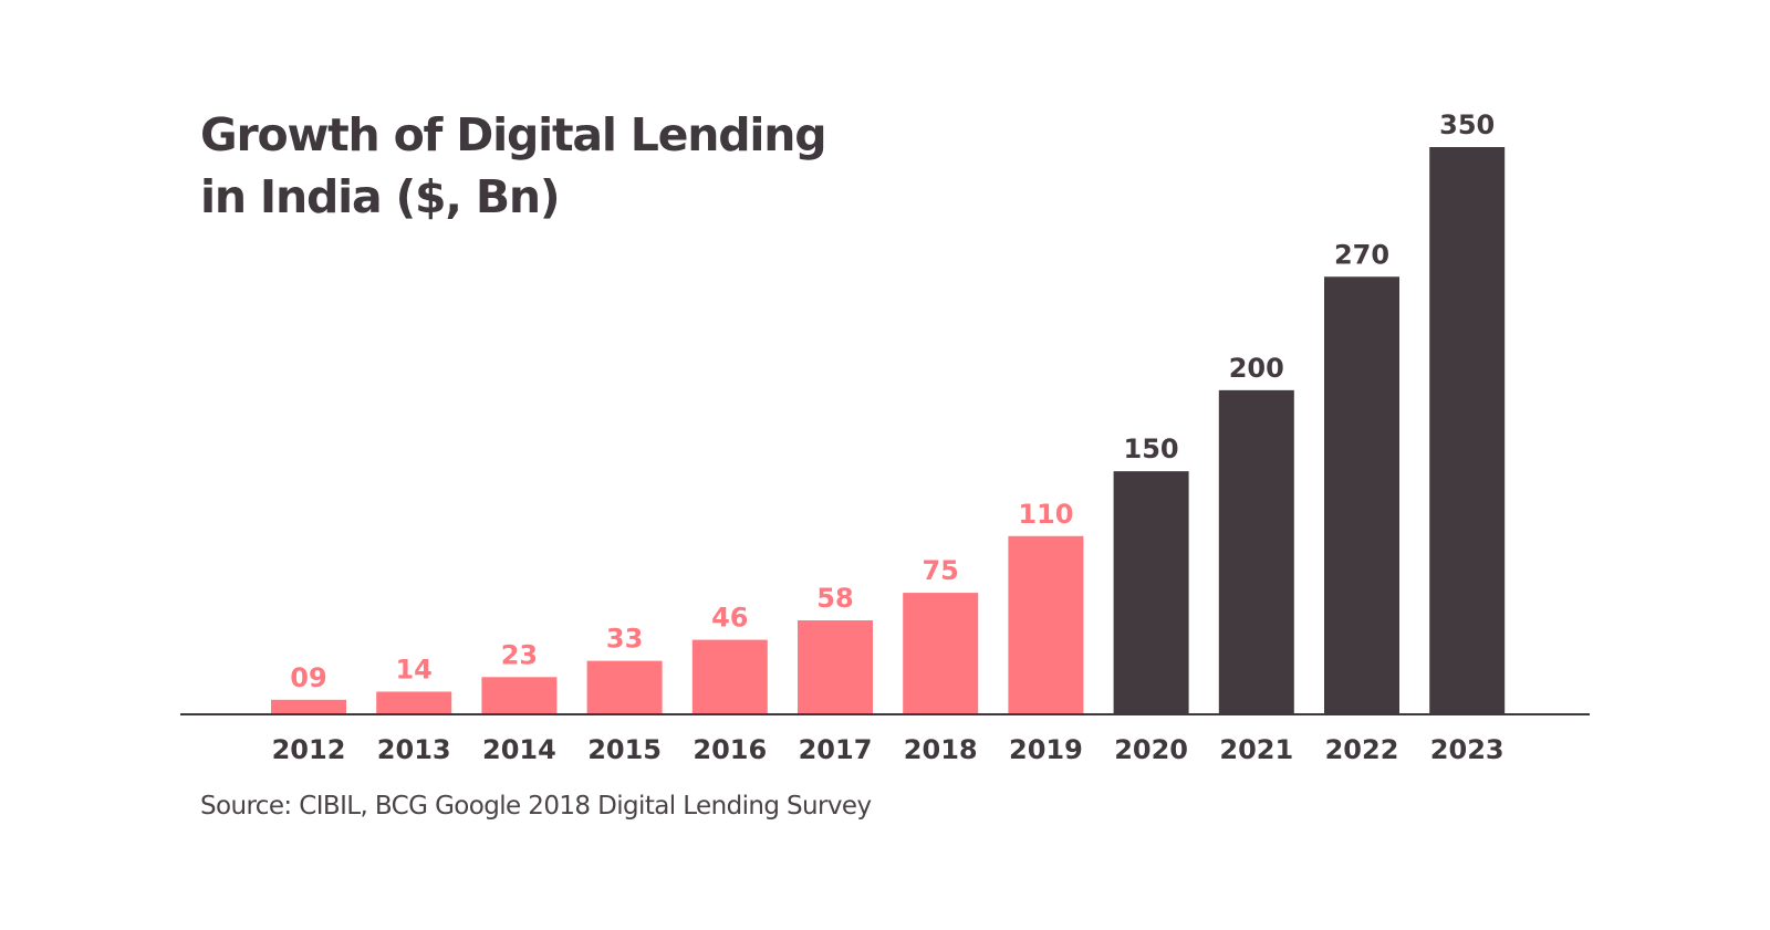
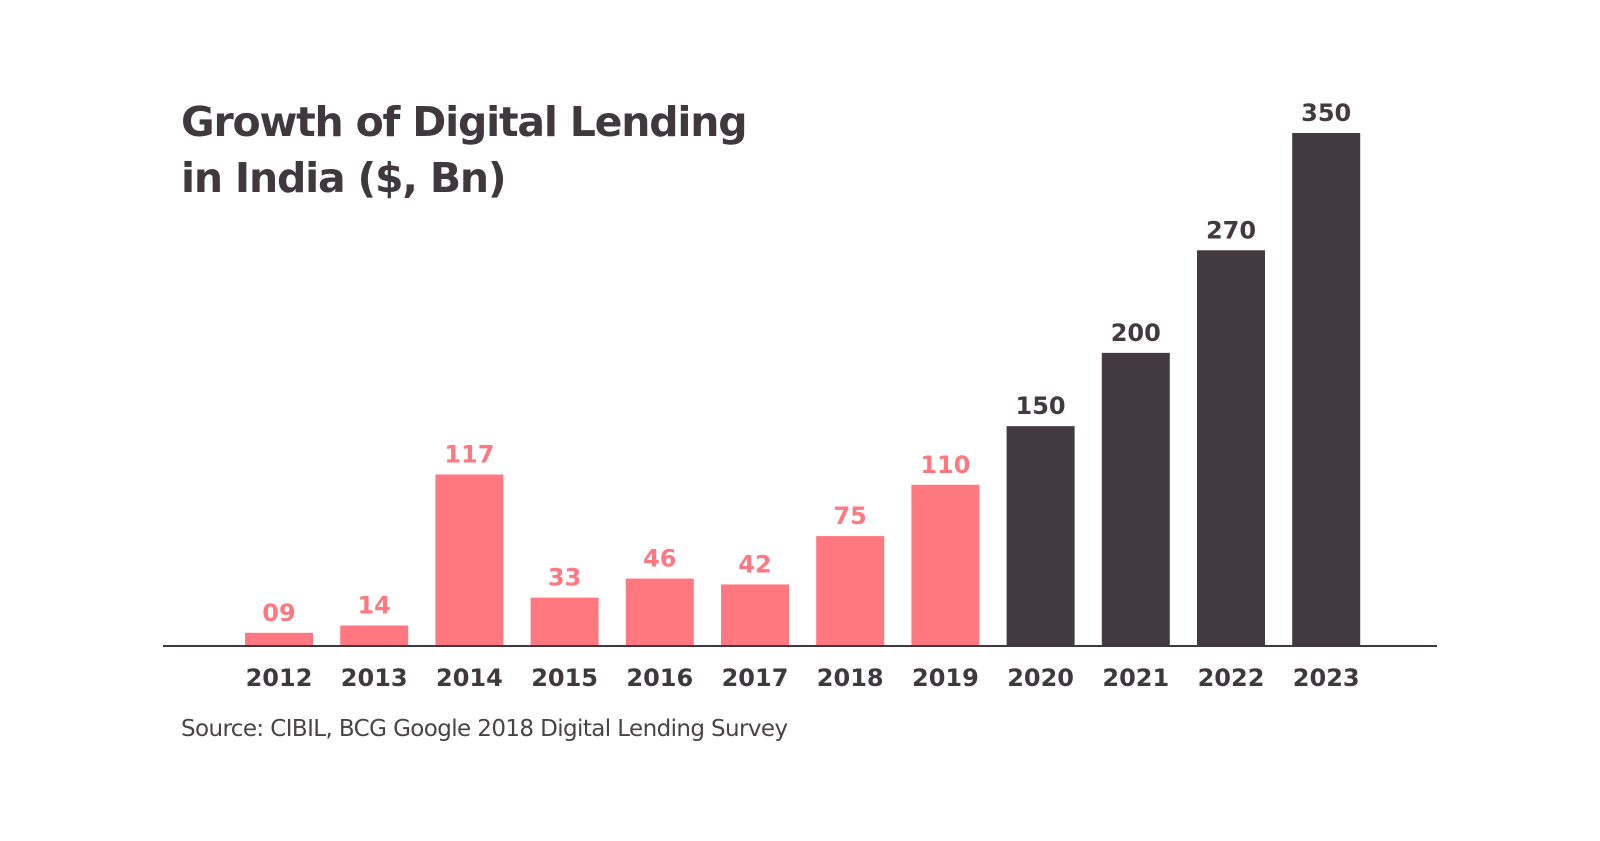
2014: 23 -> 117
2017: 58 -> 42
